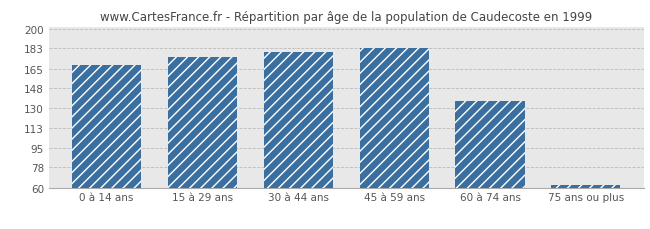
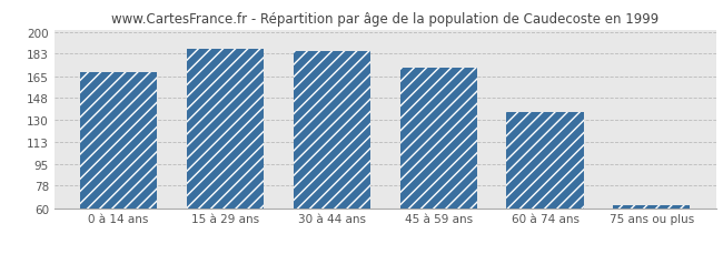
15 à 29 ans: 175 -> 187
30 à 44 ans: 180 -> 185
45 à 59 ans: 183 -> 172
